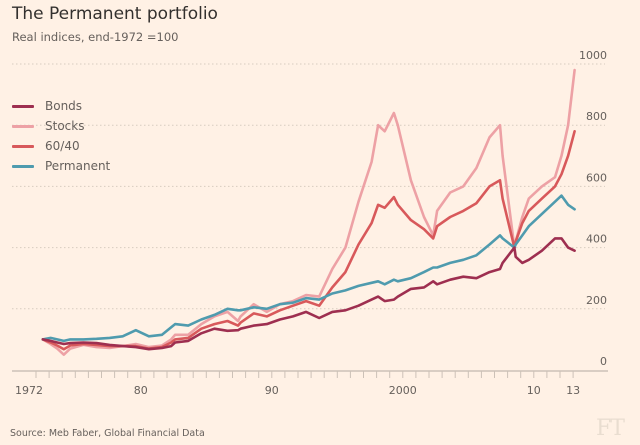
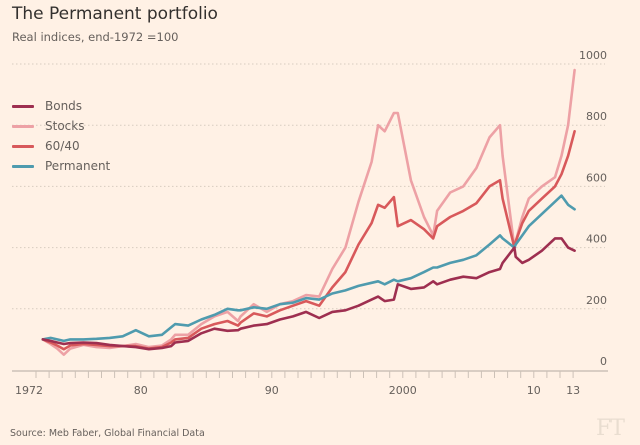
Bonds/2000: 240 -> 280
Stocks/2000: 800 -> 840
60/40/2000: 540 -> 470
